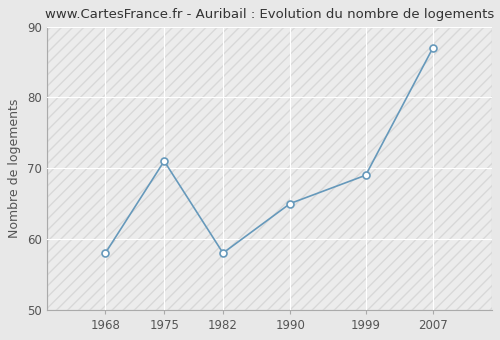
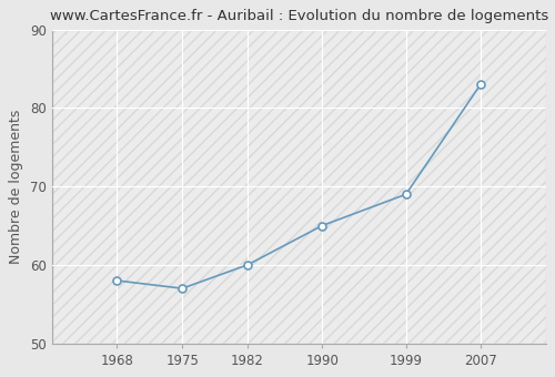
1975: 71 -> 57
1982: 58 -> 60
2007: 87 -> 83
